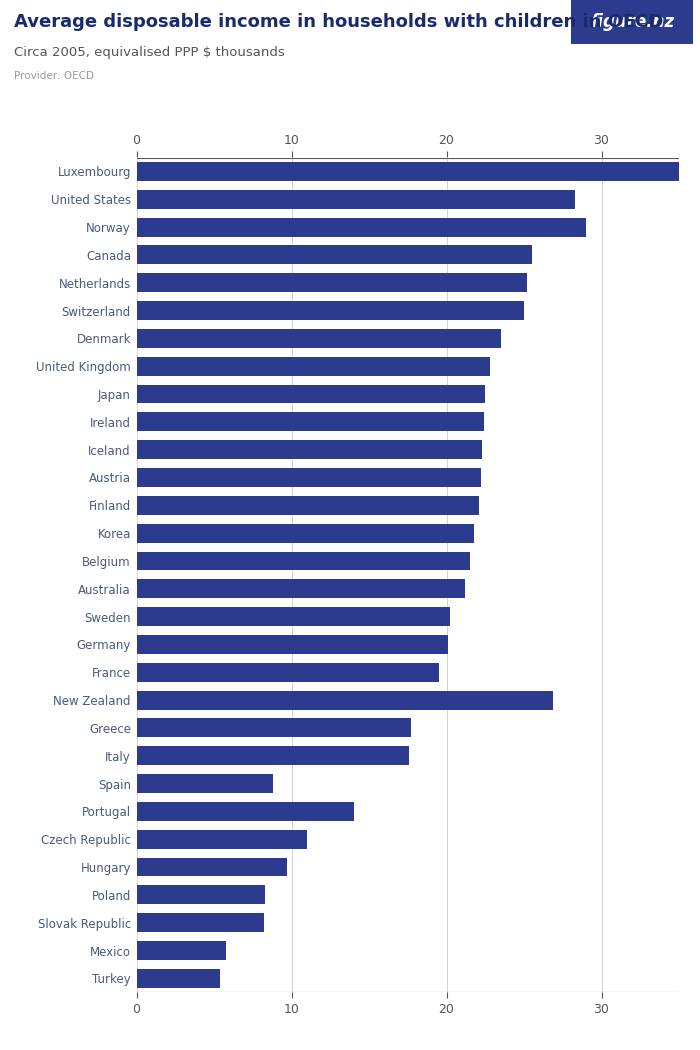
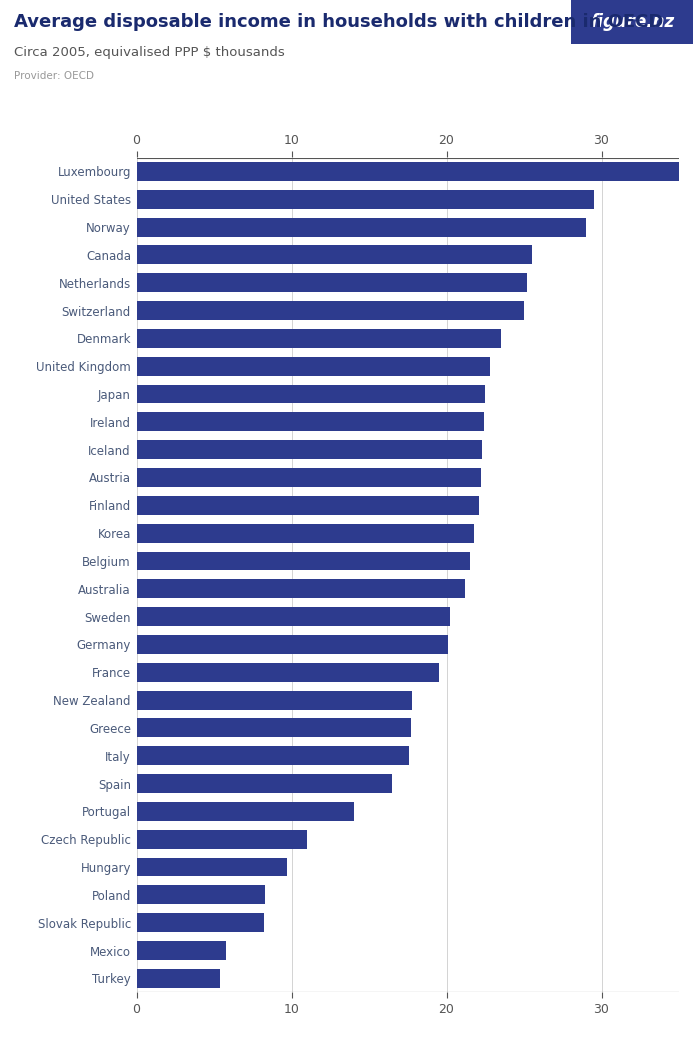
United States: 28.3 -> 29.5
New Zealand: 26.9 -> 17.8
Spain: 8.8 -> 16.5
